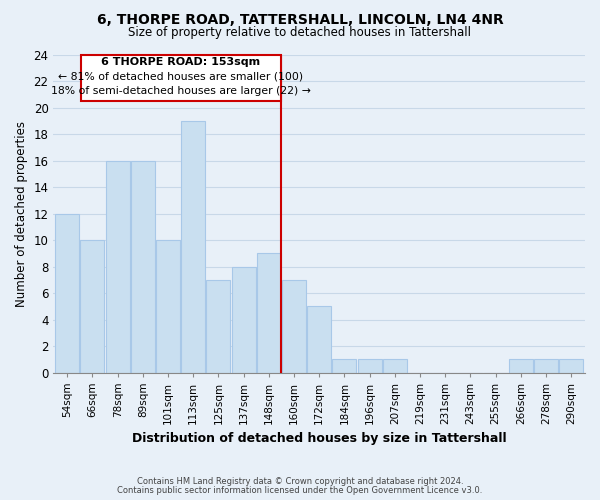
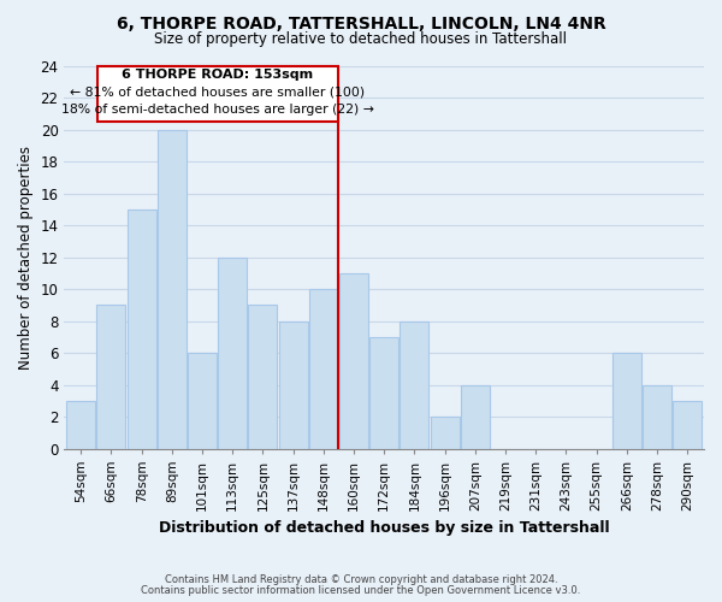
54sqm: 12 -> 3
66sqm: 10 -> 9
78sqm: 16 -> 15
89sqm: 16 -> 20
101sqm: 10 -> 6
113sqm: 19 -> 12
125sqm: 7 -> 9
148sqm: 9 -> 10
160sqm: 7 -> 11
172sqm: 5 -> 7
184sqm: 1 -> 8
196sqm: 1 -> 2
207sqm: 1 -> 4
266sqm: 1 -> 6
278sqm: 1 -> 4
290sqm: 1 -> 3
